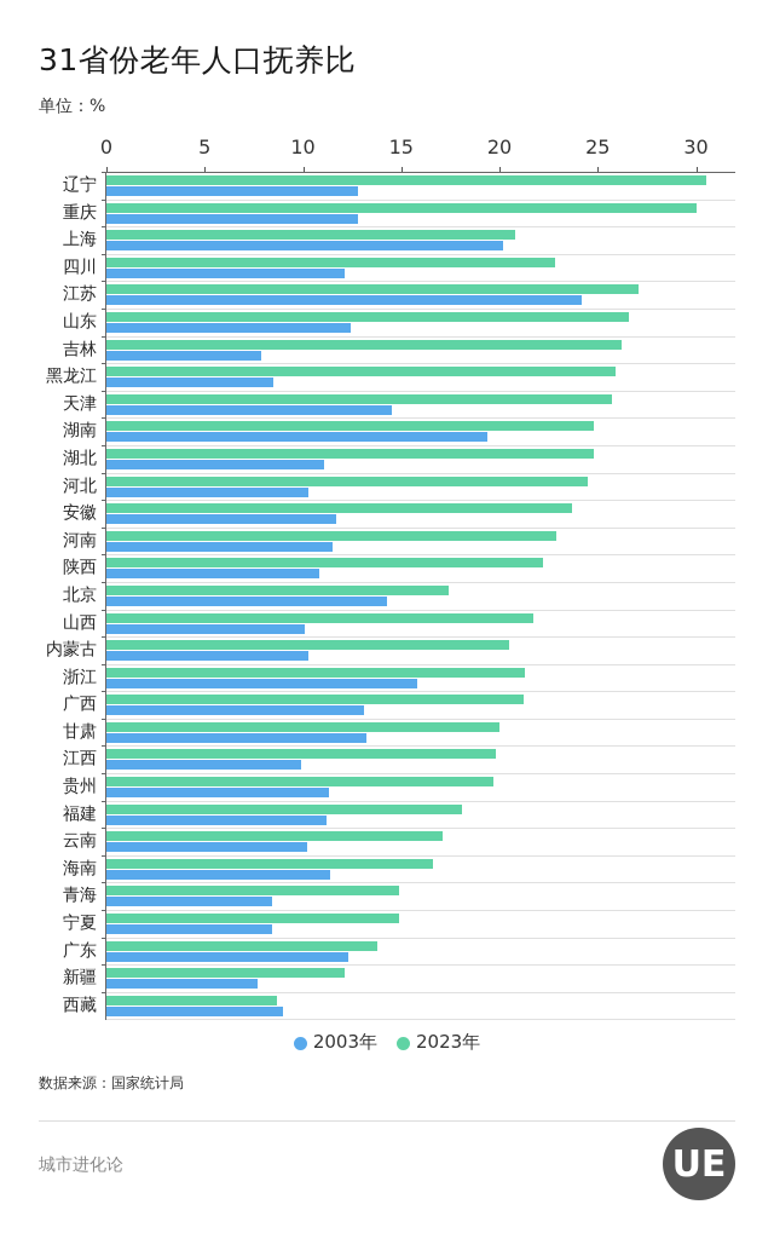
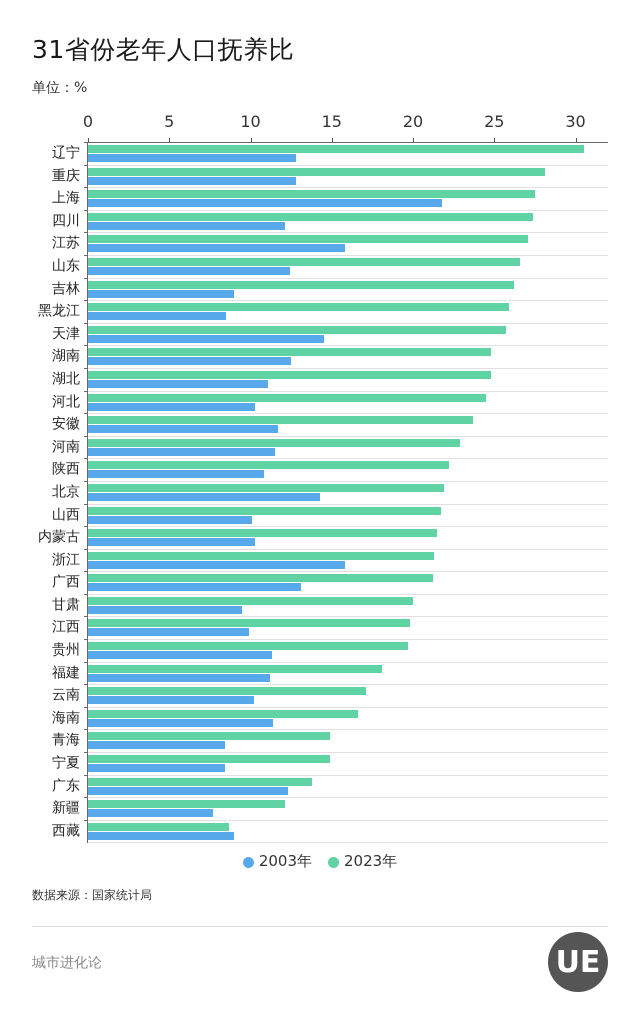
2023年/重庆: 30.0 -> 28.1
2023年/上海: 20.8 -> 27.5
2003年/上海: 20.2 -> 21.8
2023年/四川: 22.8 -> 27.4
2003年/江苏: 24.2 -> 15.8
2003年/吉林: 7.9 -> 9.0
2003年/湖南: 19.4 -> 12.5
2023年/北京: 17.4 -> 21.9
2023年/内蒙古: 20.5 -> 21.5
2003年/甘肃: 13.2 -> 9.5
